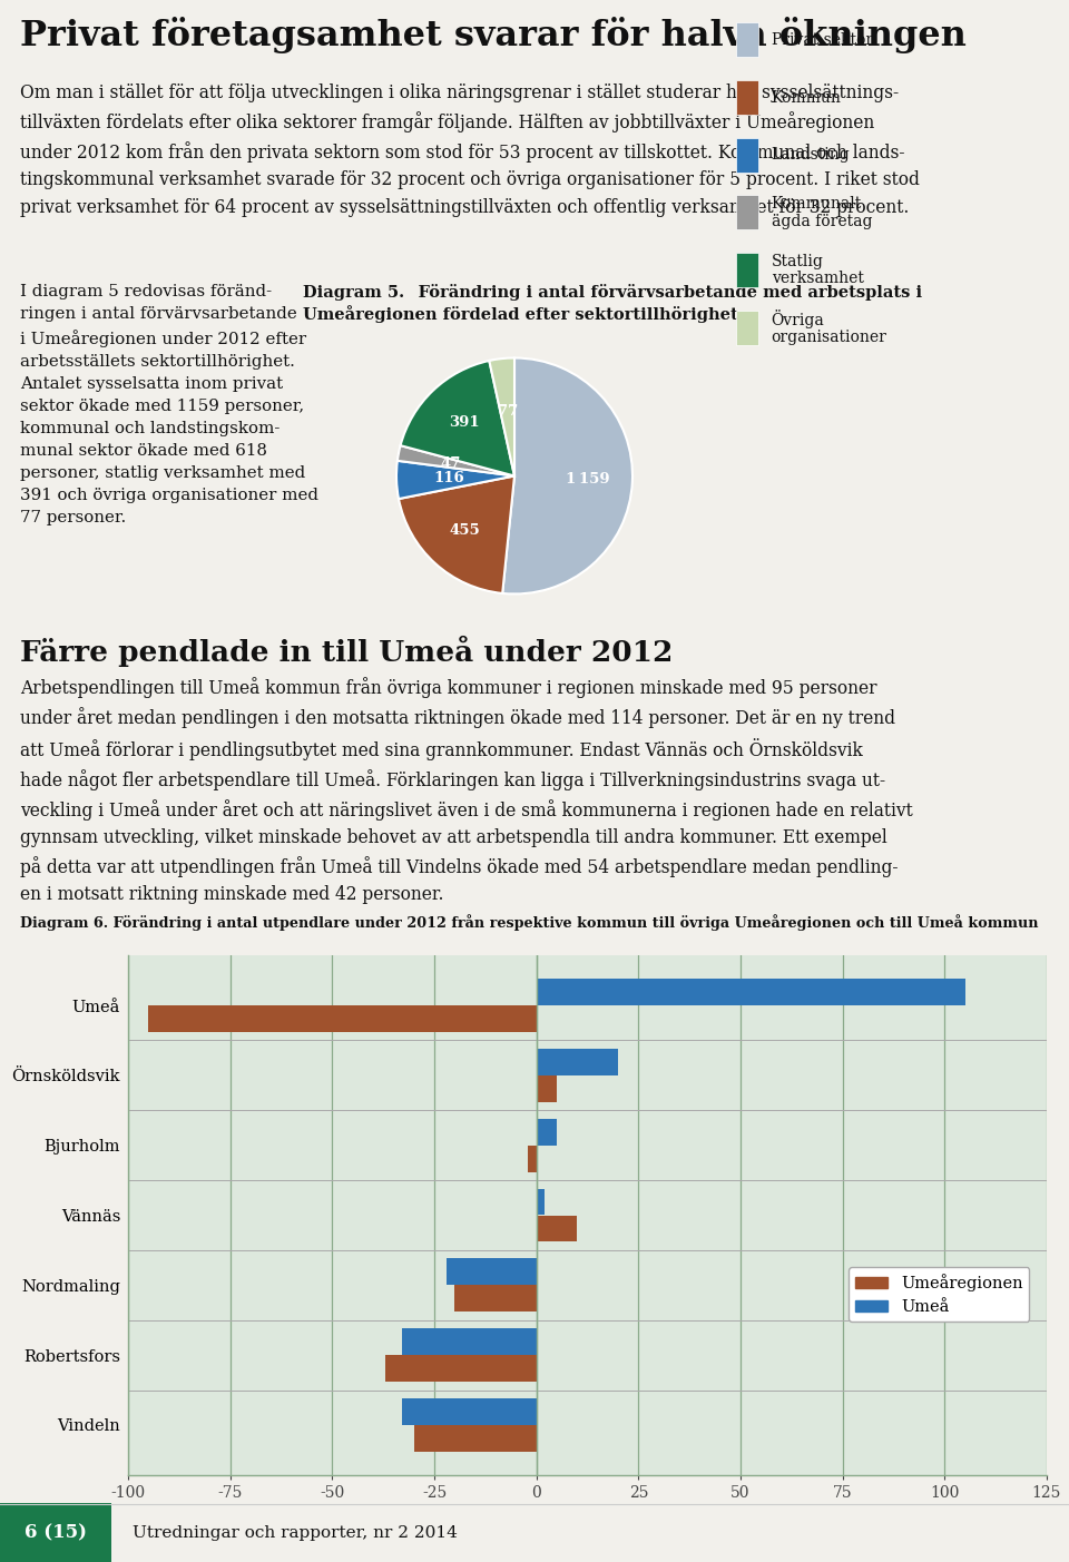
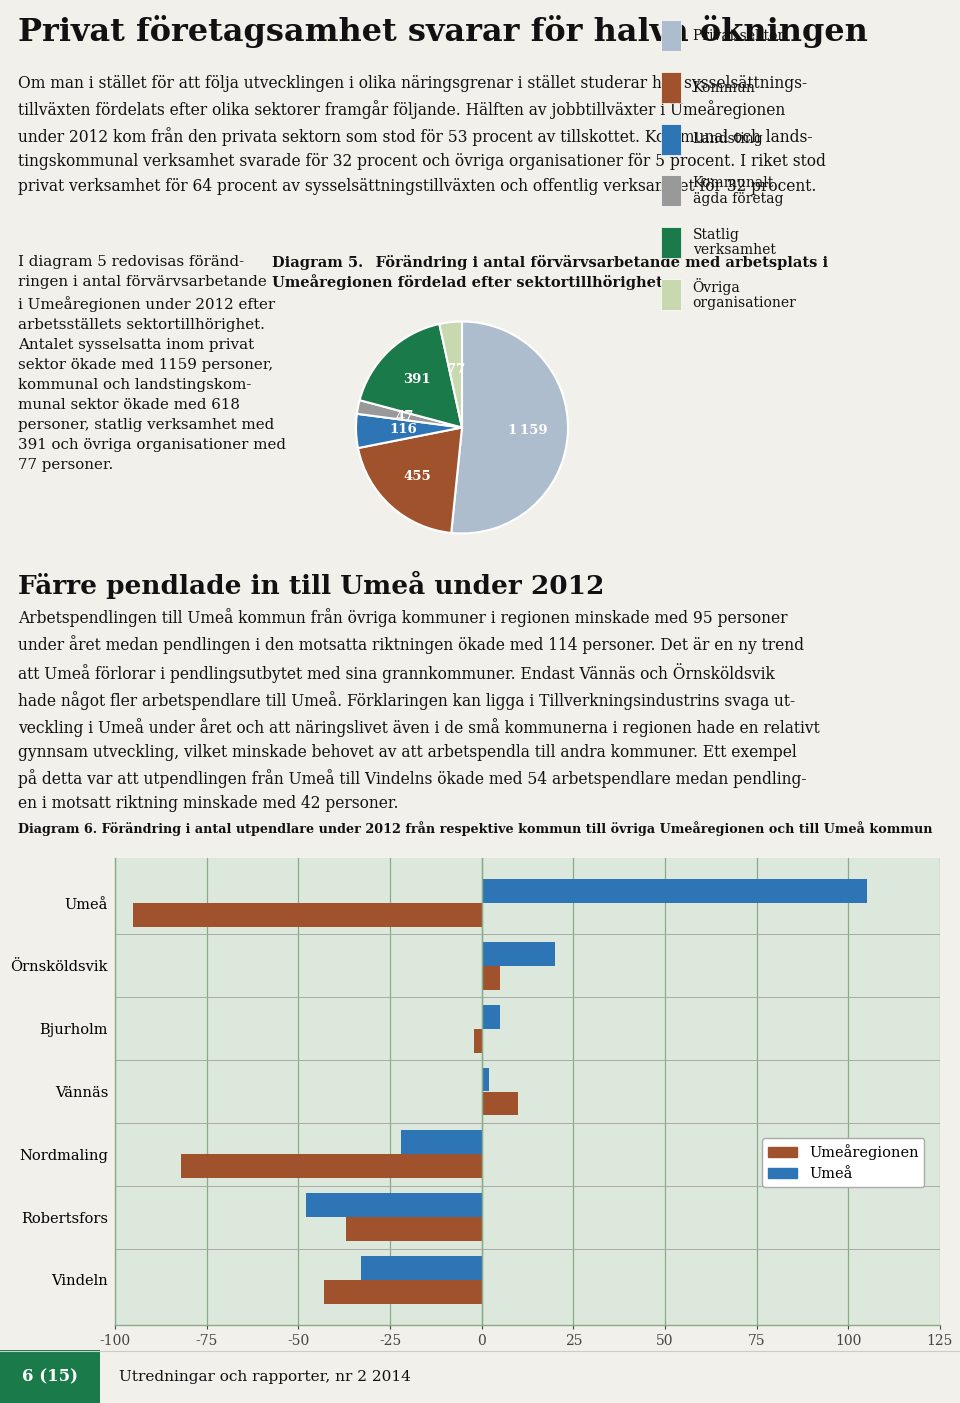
Umeåregionen/Nordmaling: -20 -> -82
Umeå/Robertsfors: -33 -> -48
Umeåregionen/Vindeln: -30 -> -43
